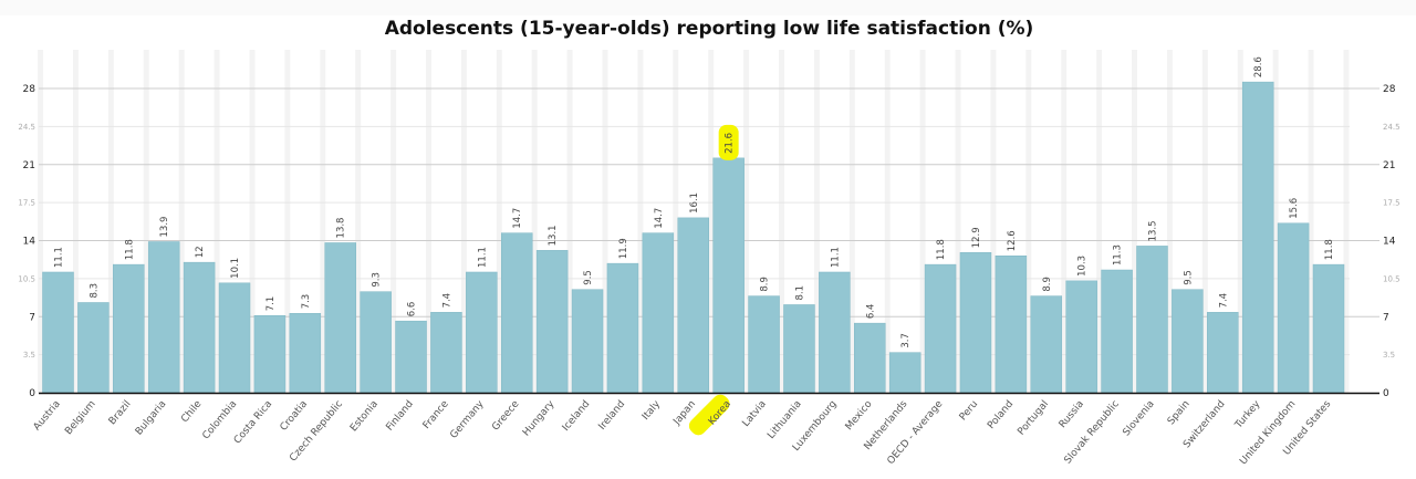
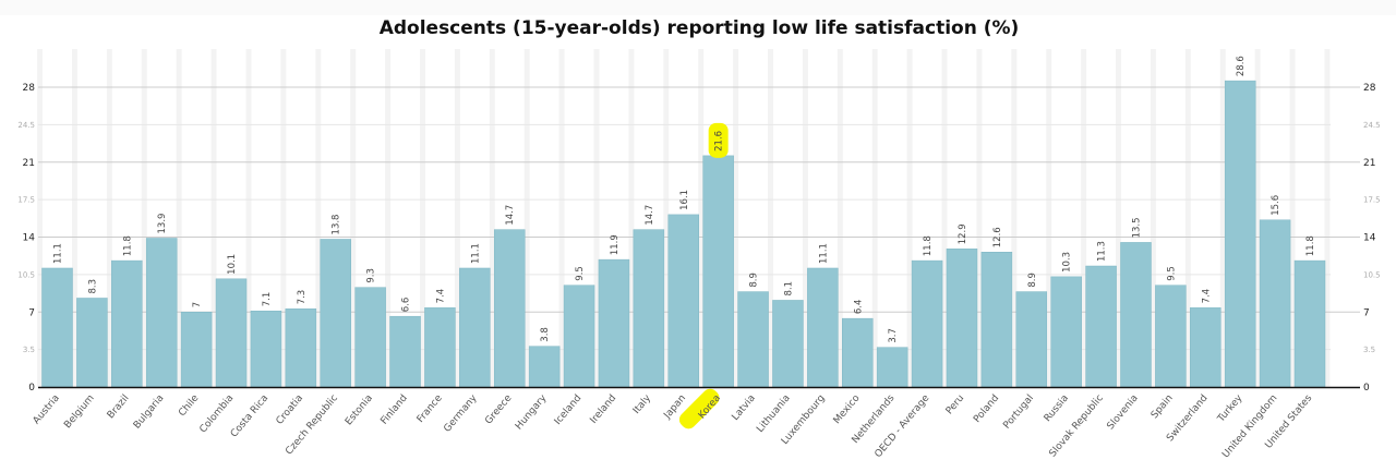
Chile: 12 -> 7
Hungary: 13.1 -> 3.8
